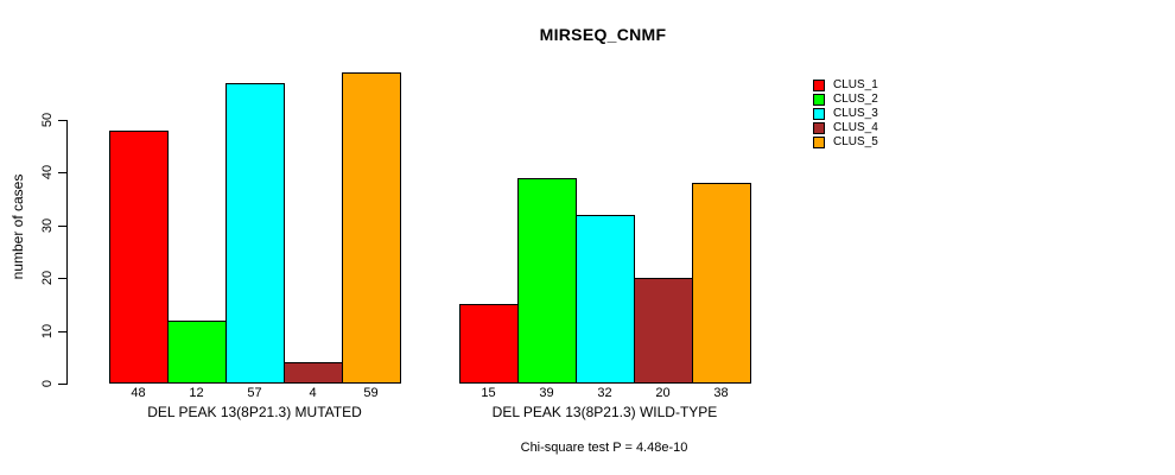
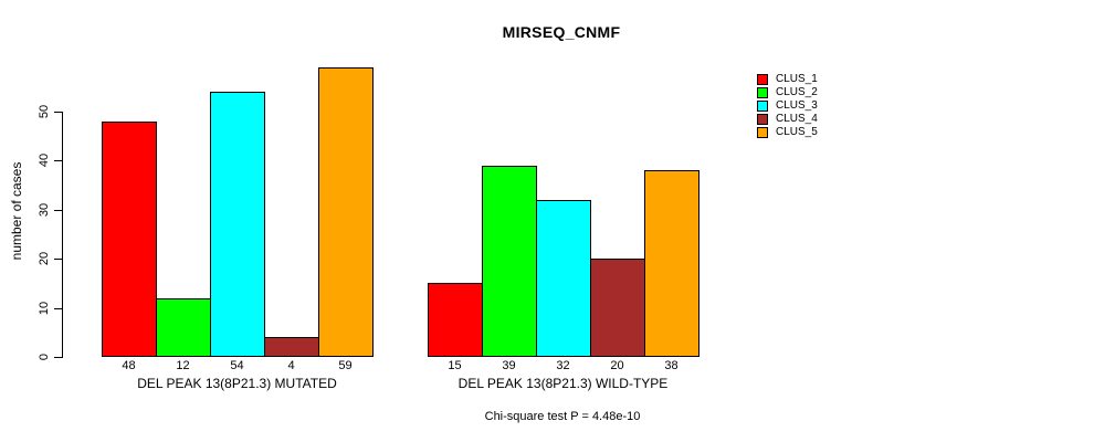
CLUS_3/DEL PEAK 13(8P21.3) MUTATED: 57 -> 54
